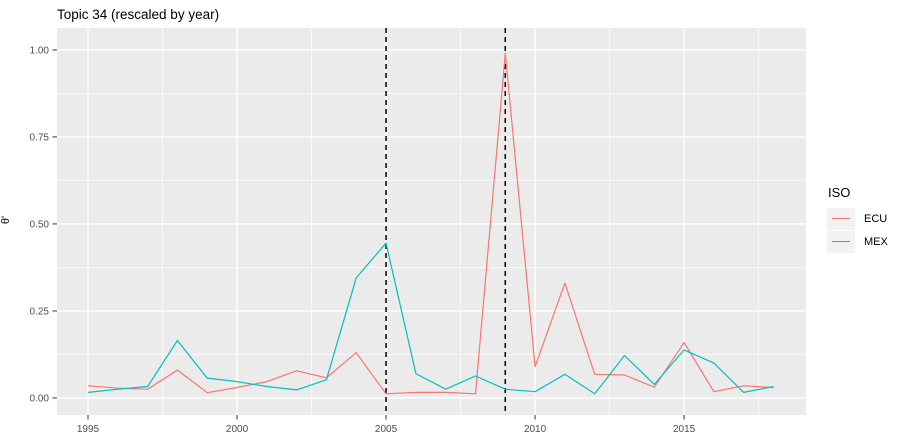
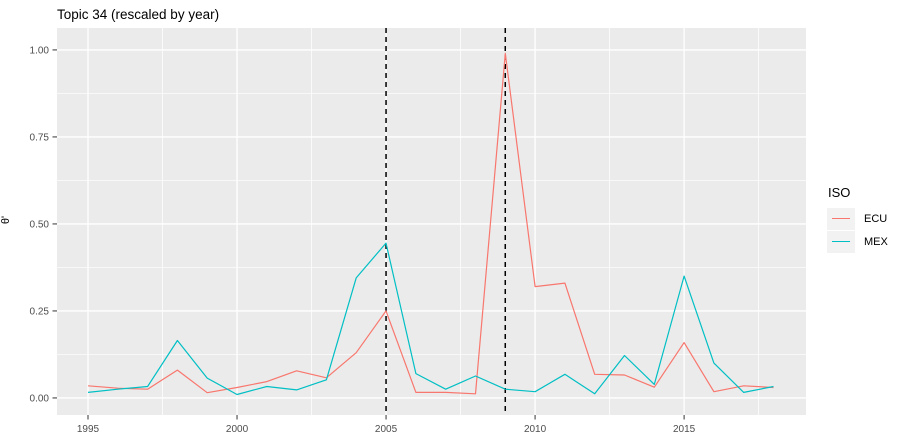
MEX/2000: 0.05 -> 0.01
ECU/2005: 0.01 -> 0.25
ECU/2010: 0.09 -> 0.32
MEX/2015: 0.14 -> 0.35
